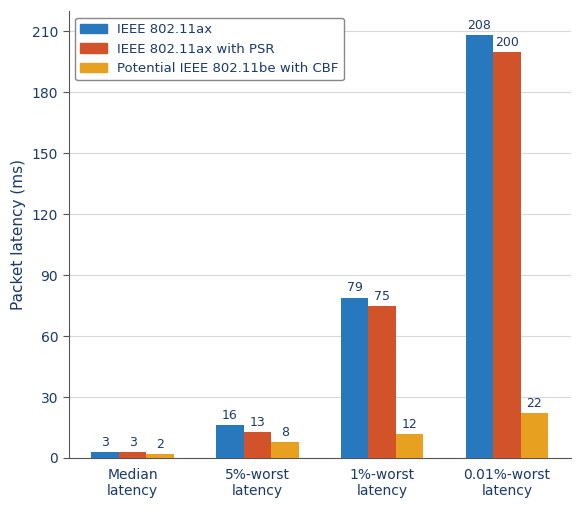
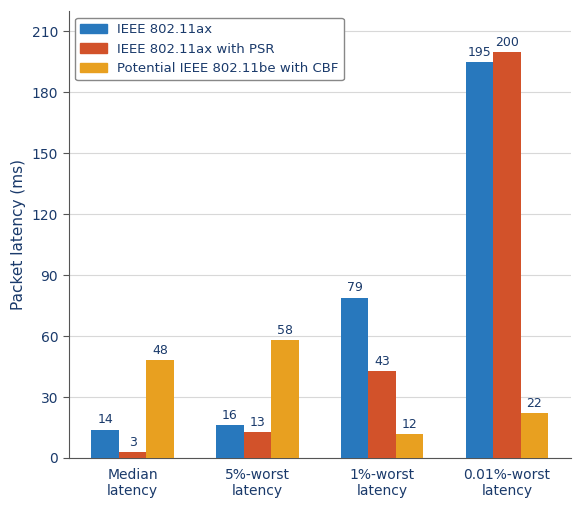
IEEE 802.11ax/Median latency: 3 -> 14
Potential IEEE 802.11be with CBF/Median latency: 2 -> 48
Potential IEEE 802.11be with CBF/5%-worst latency: 8 -> 58
IEEE 802.11ax with PSR/1%-worst latency: 75 -> 43
IEEE 802.11ax/0.01%-worst latency: 208 -> 195
